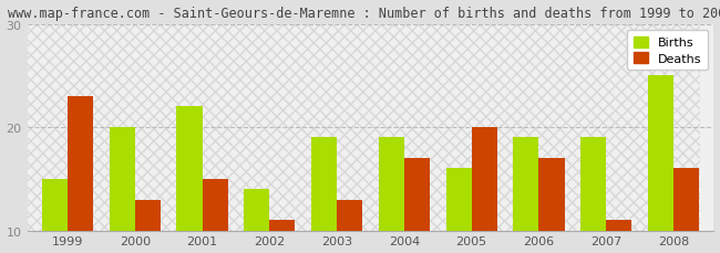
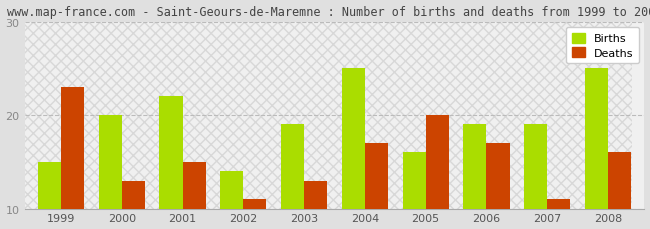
Births/2004: 19 -> 25
